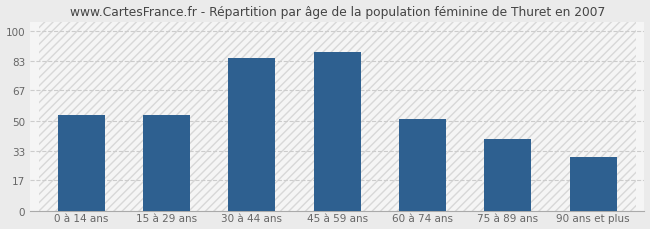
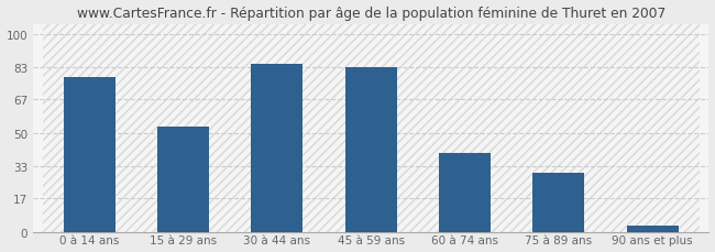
0 à 14 ans: 53 -> 78
45 à 59 ans: 88 -> 83
60 à 74 ans: 51 -> 40
75 à 89 ans: 40 -> 30
90 ans et plus: 30 -> 3
